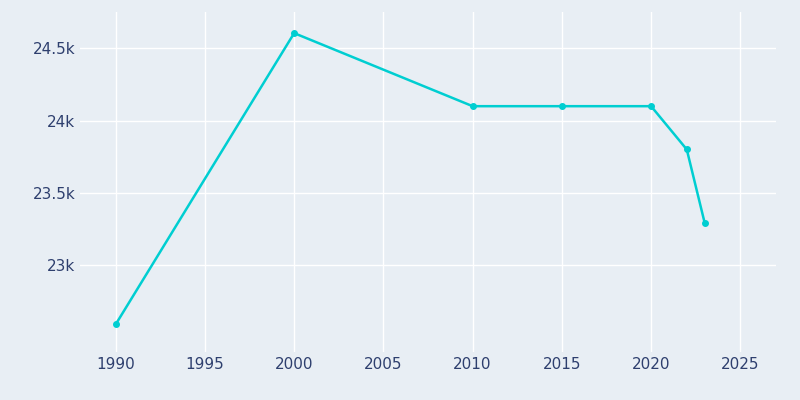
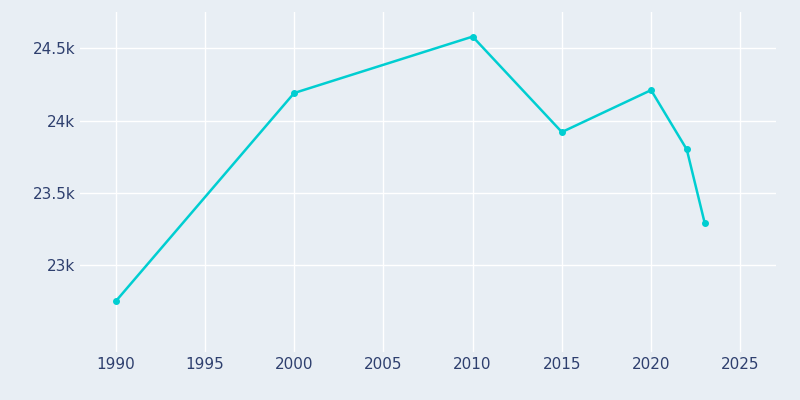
1990: 22.59k -> 22.75k
2000: 24.60k -> 24.19k
2010: 24.10k -> 24.58k
2015: 24.10k -> 23.92k
2020: 24.10k -> 24.21k
